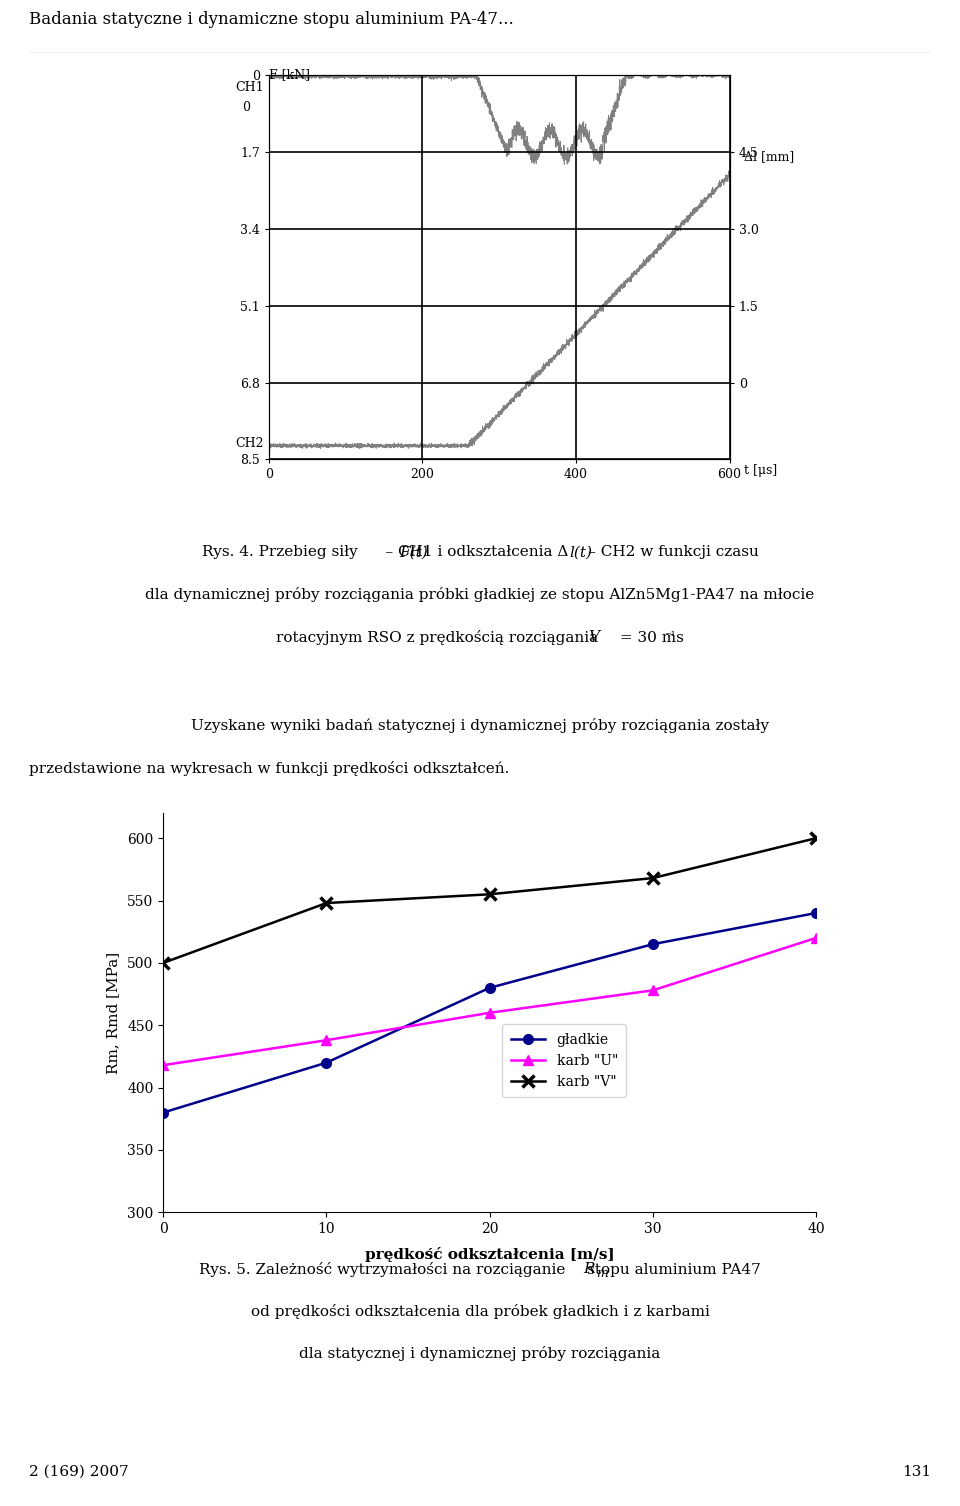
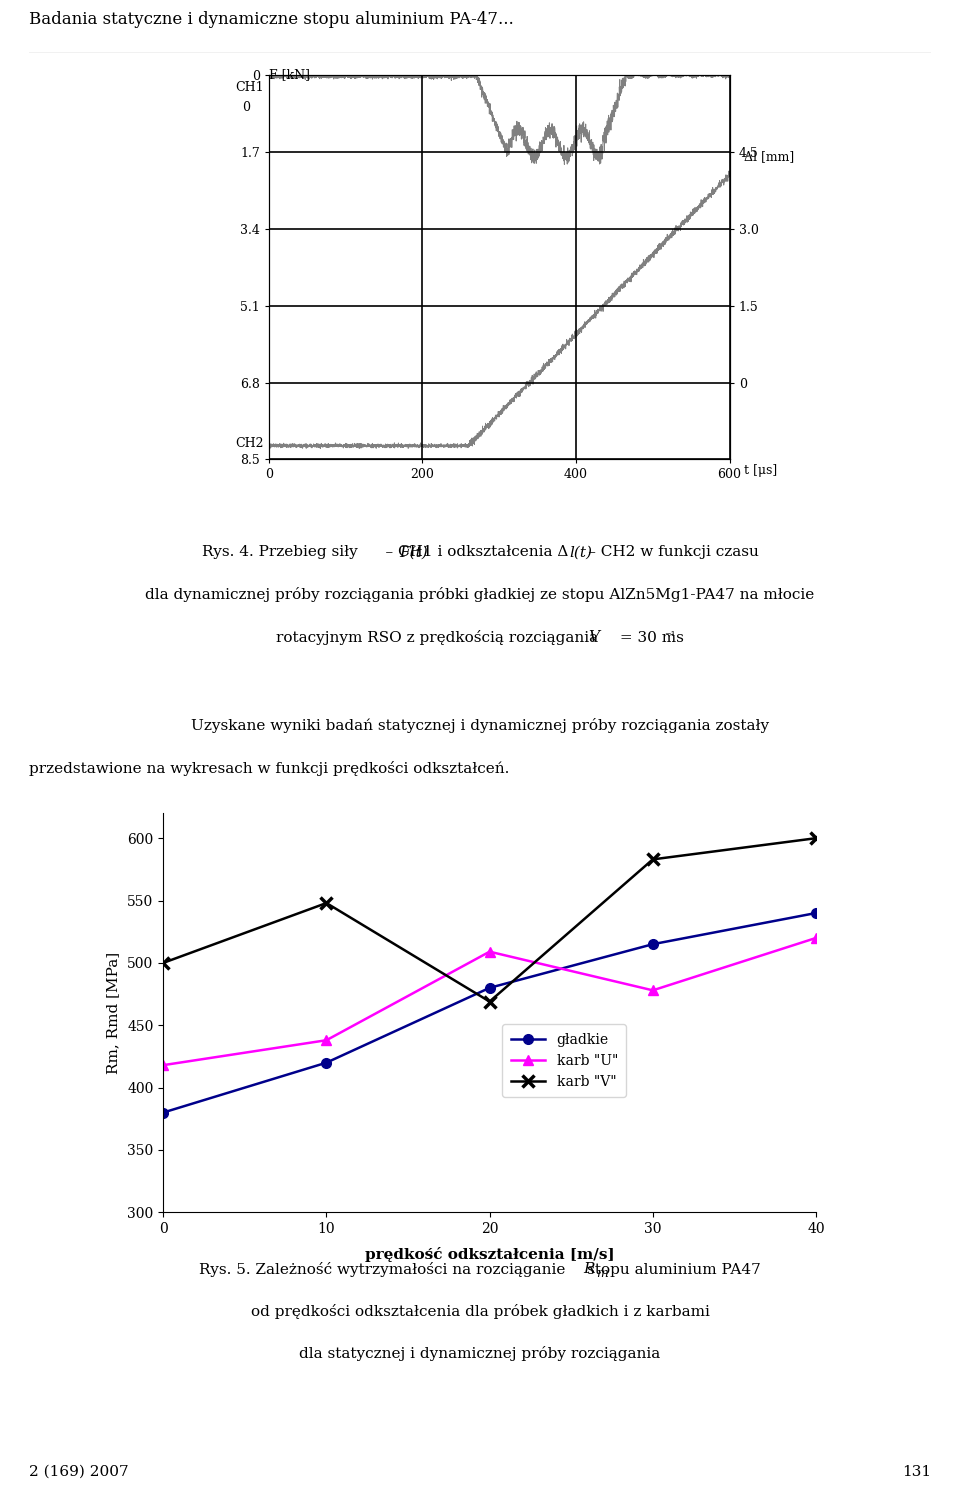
karb "U"/20: 460 -> 509
karb "V"/20: 555 -> 469
karb "V"/30: 568 -> 583
